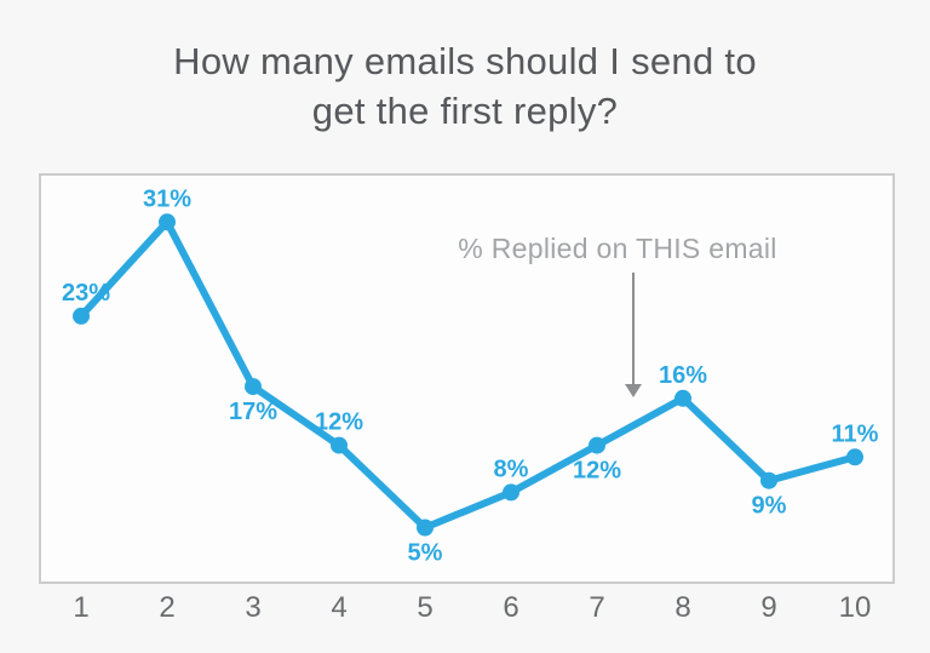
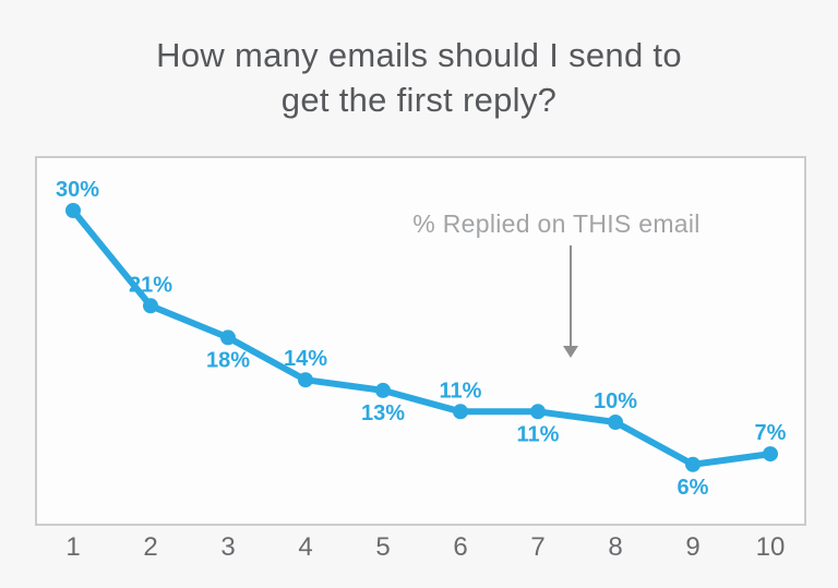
1: 23% -> 30%
2: 31% -> 21%
3: 17% -> 18%
4: 12% -> 14%
5: 5% -> 13%
6: 8% -> 11%
7: 12% -> 11%
8: 16% -> 10%
9: 9% -> 6%
10: 11% -> 7%
